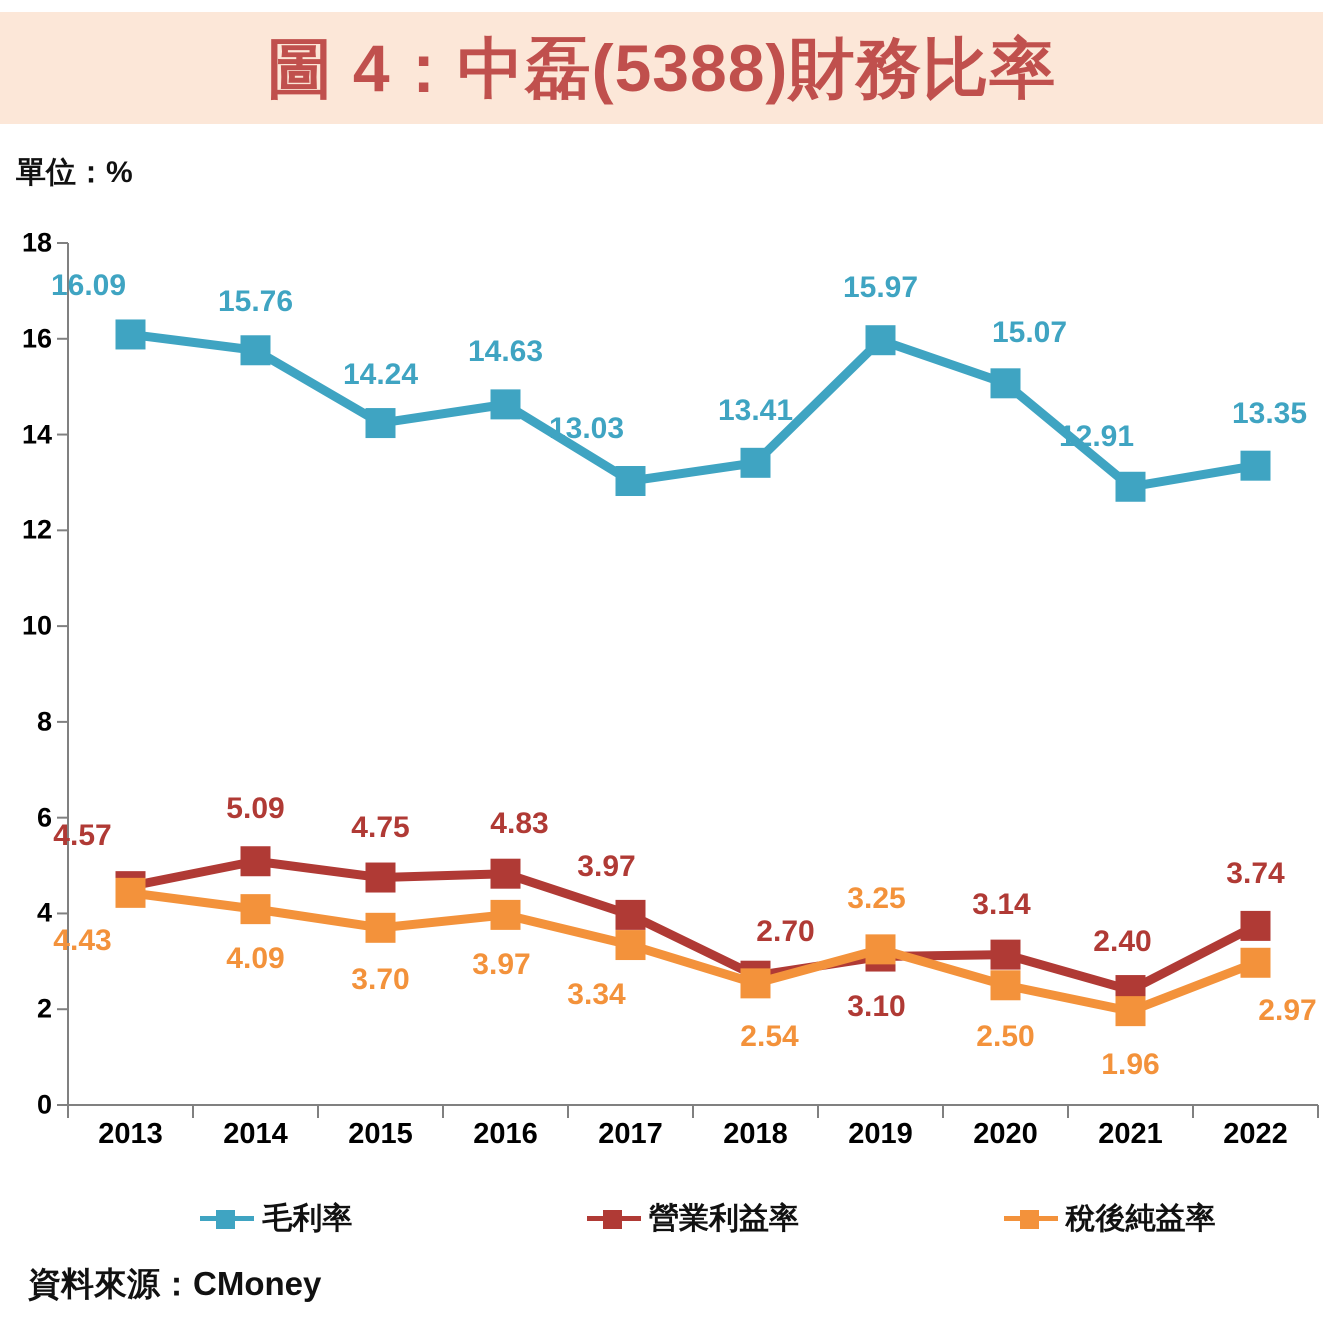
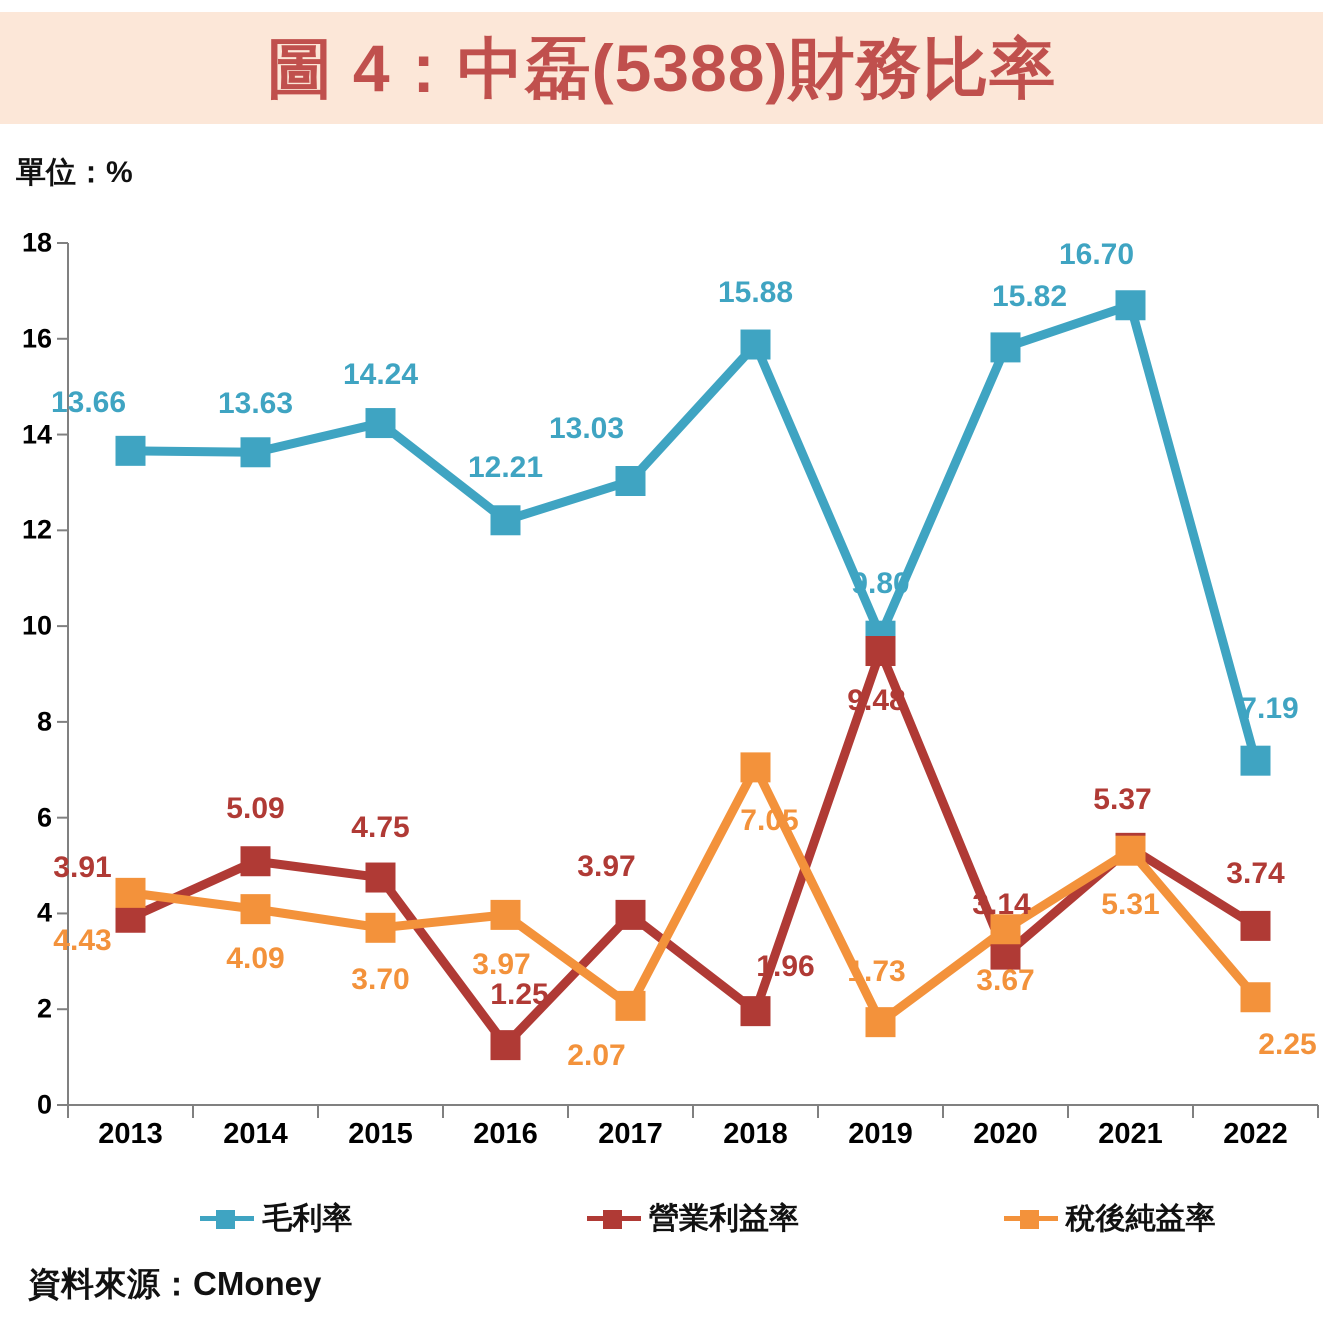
毛利率/2013: 16.09 -> 13.66
營業利益率/2013: 4.57 -> 3.91
毛利率/2014: 15.76 -> 13.63
毛利率/2016: 14.63 -> 12.21
營業利益率/2016: 4.83 -> 1.25
稅後純益率/2017: 3.34 -> 2.07
毛利率/2018: 13.41 -> 15.88
營業利益率/2018: 2.70 -> 1.96
稅後純益率/2018: 2.54 -> 7.05
毛利率/2019: 15.97 -> 9.80
營業利益率/2019: 3.10 -> 9.48
稅後純益率/2019: 3.25 -> 1.73
毛利率/2020: 15.07 -> 15.82
稅後純益率/2020: 2.50 -> 3.67
毛利率/2021: 12.91 -> 16.70
營業利益率/2021: 2.40 -> 5.37
稅後純益率/2021: 1.96 -> 5.31
毛利率/2022: 13.35 -> 7.19
稅後純益率/2022: 2.97 -> 2.25
